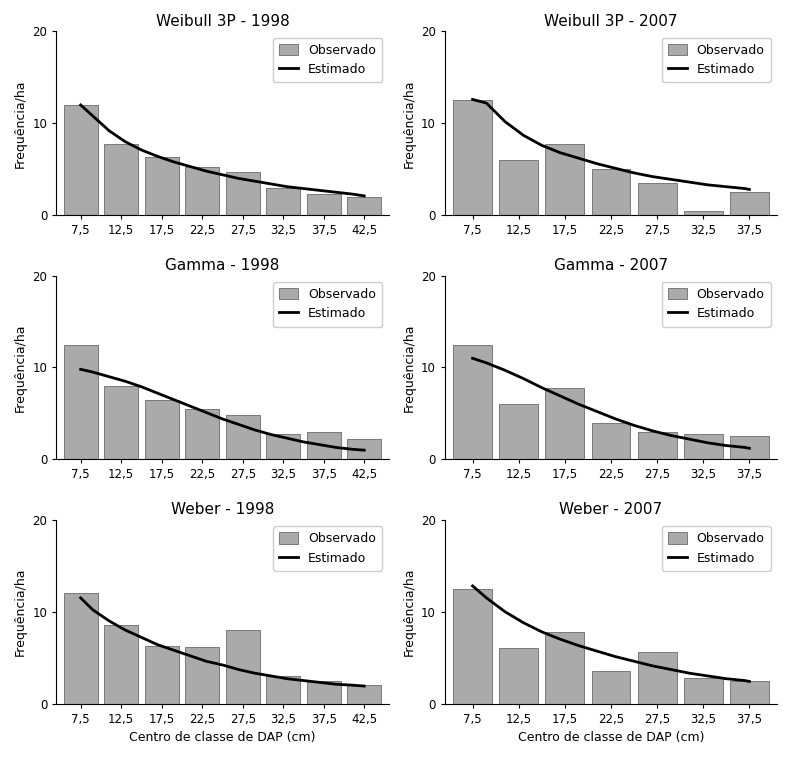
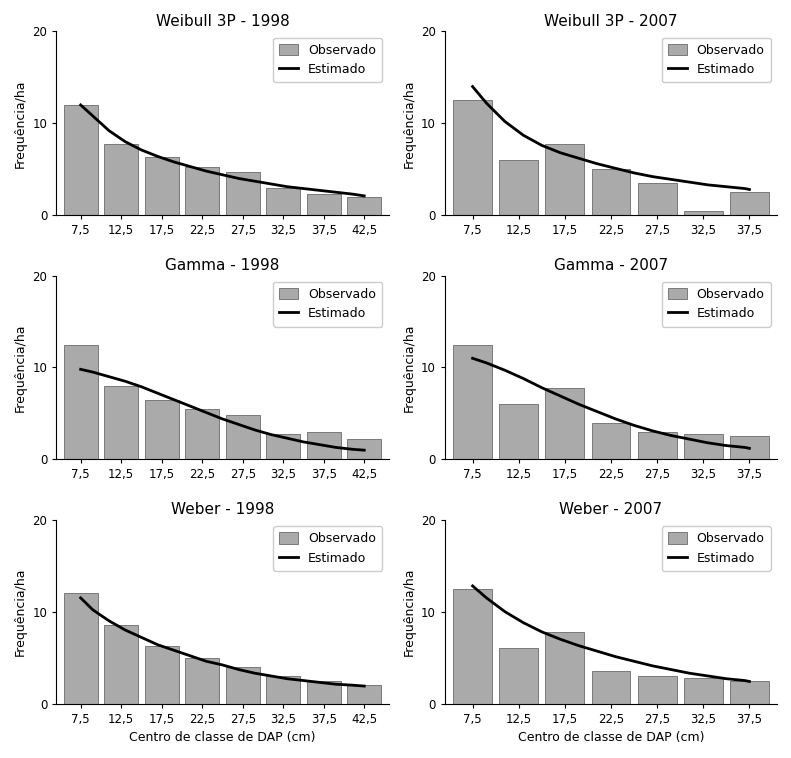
Weibull 3P - 2007/Estimado/7,5: 12.6 -> 14.0
Weber - 1998/Observado/22,5: 6.2 -> 5.0
Weber - 1998/Observado/27,5: 8.0 -> 4.0
Weber - 2007/Observado/27,5: 5.6 -> 3.0
